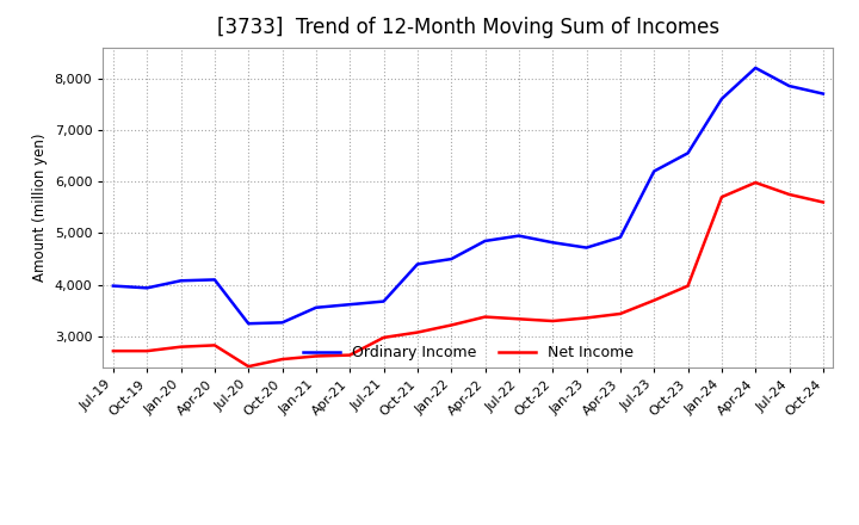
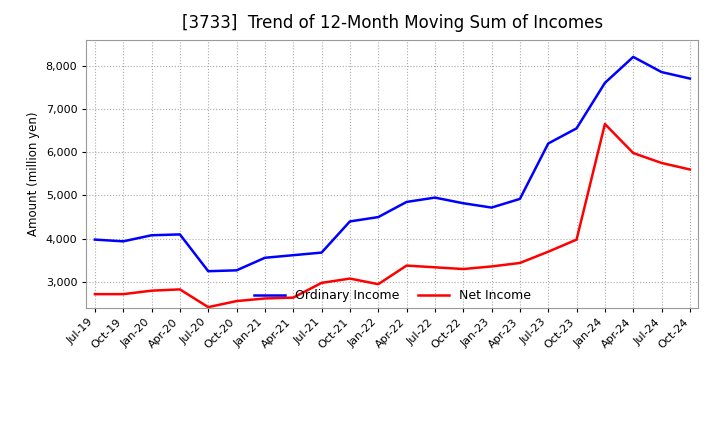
Net Income/Jan-22: 3,220 -> 2,950
Net Income/Jan-24: 5,700 -> 6,650
